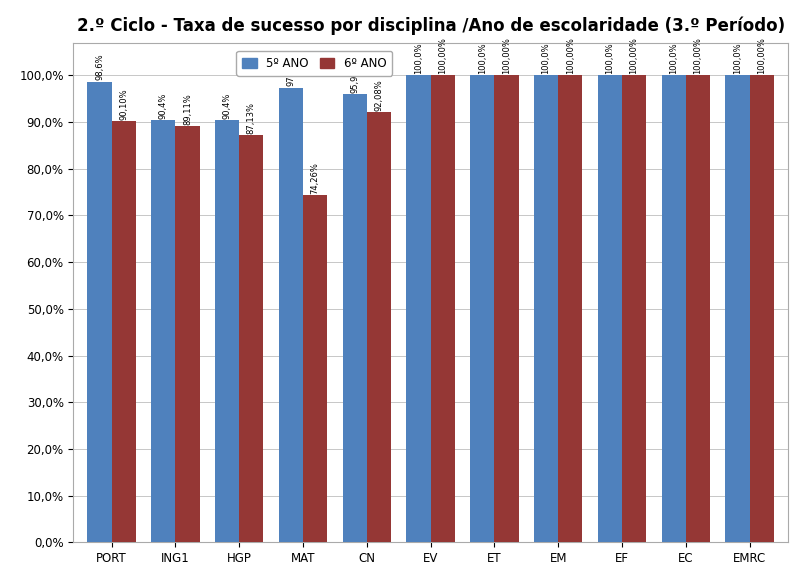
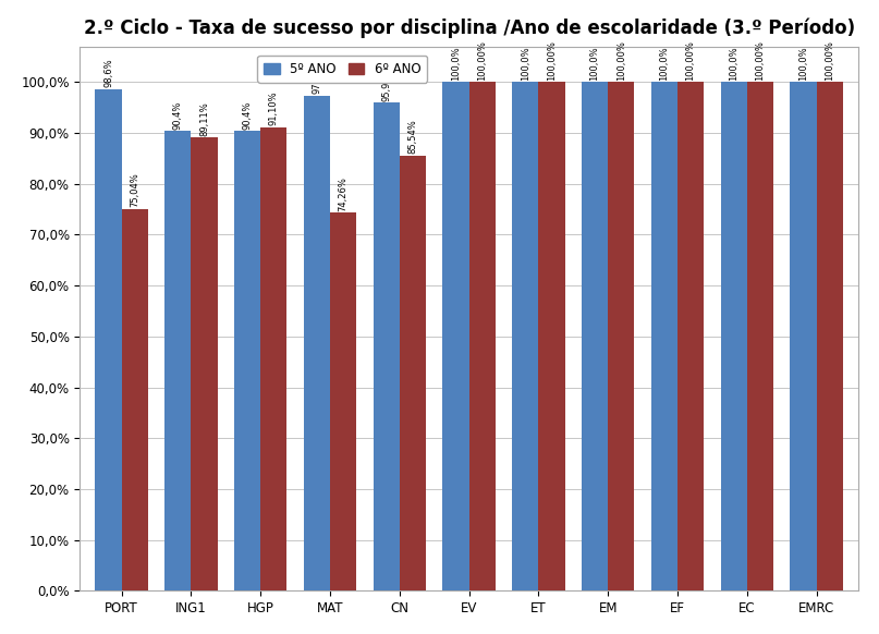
6º ANO/PORT: 90,10% -> 75,04%
6º ANO/HGP: 87,13% -> 91,10%
6º ANO/CN: 92,08% -> 85,54%
